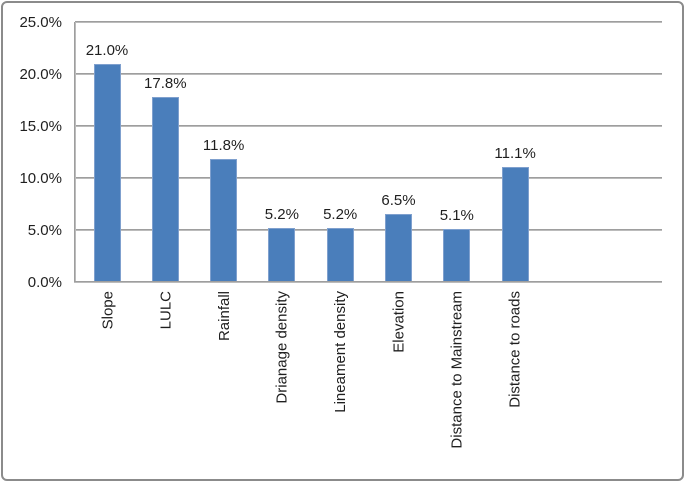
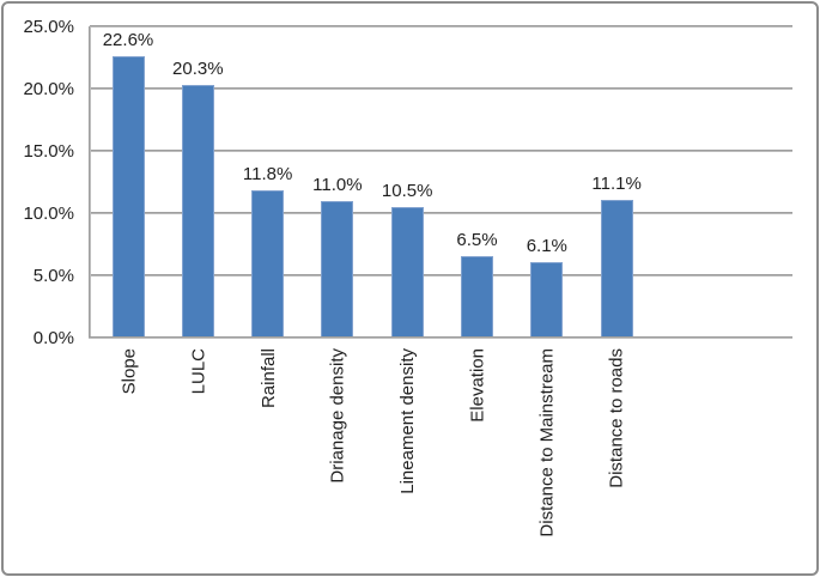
Slope: 21.0% -> 22.6%
LULC: 17.8% -> 20.3%
Drianage density: 5.2% -> 11.0%
Lineament density: 5.2% -> 10.5%
Distance to Mainstream: 5.1% -> 6.1%
